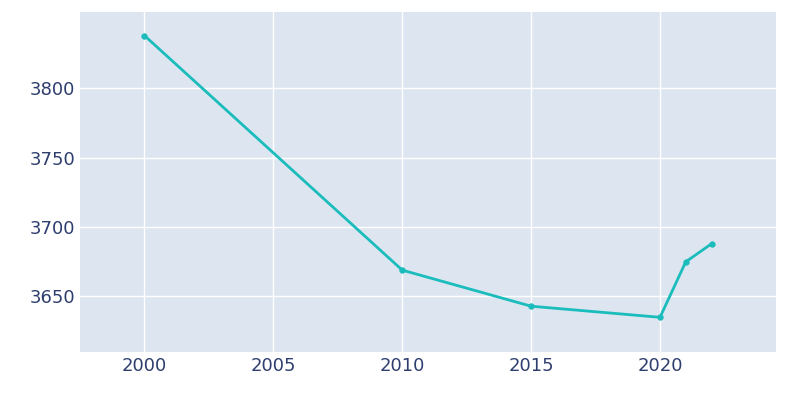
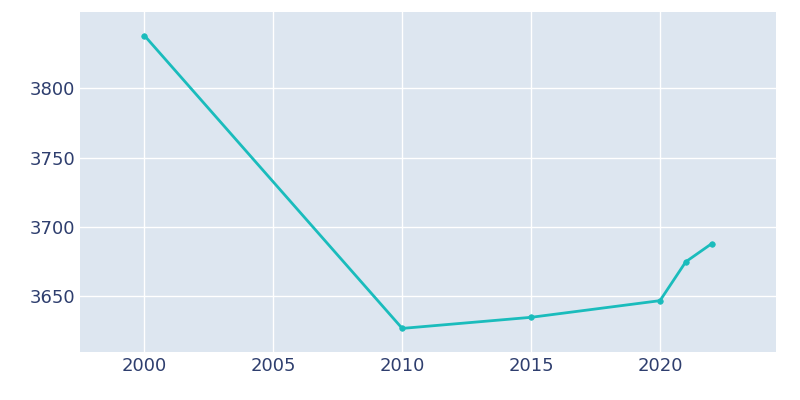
2010: 3669 -> 3627
2015: 3643 -> 3635
2020: 3635 -> 3647
